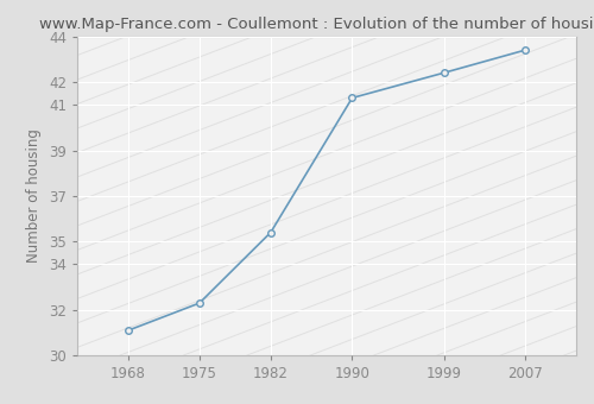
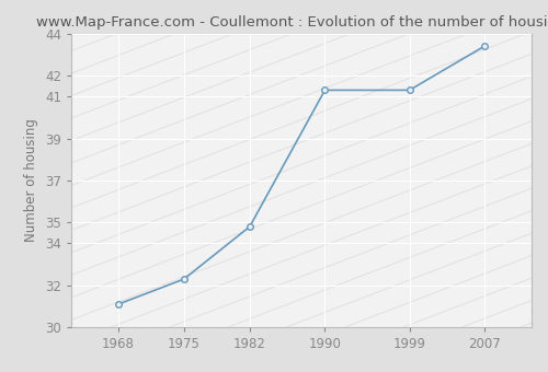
1982: 35.4 -> 34.8
1999: 42.4 -> 41.3
